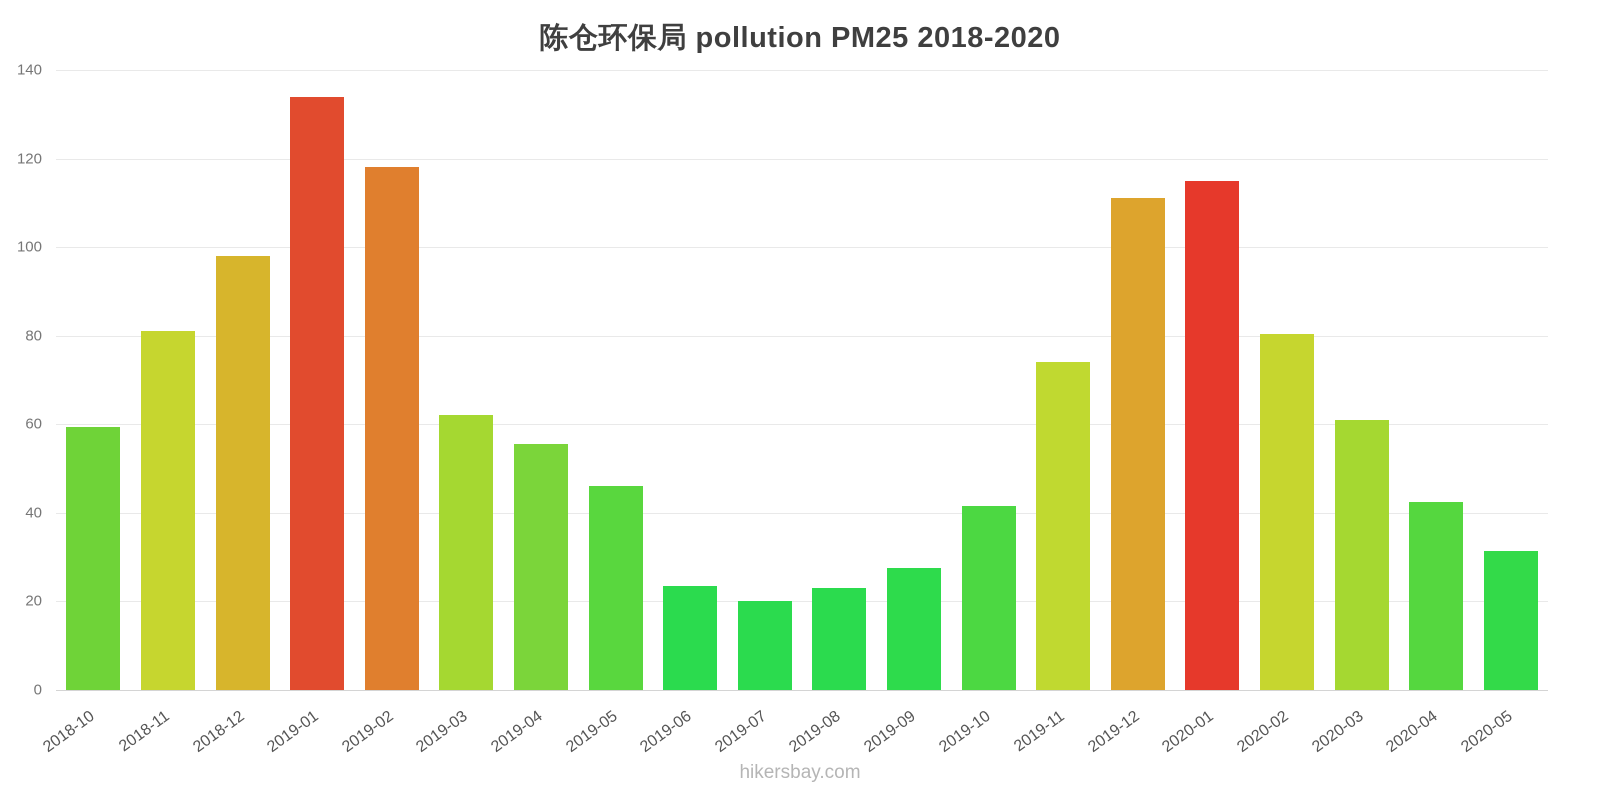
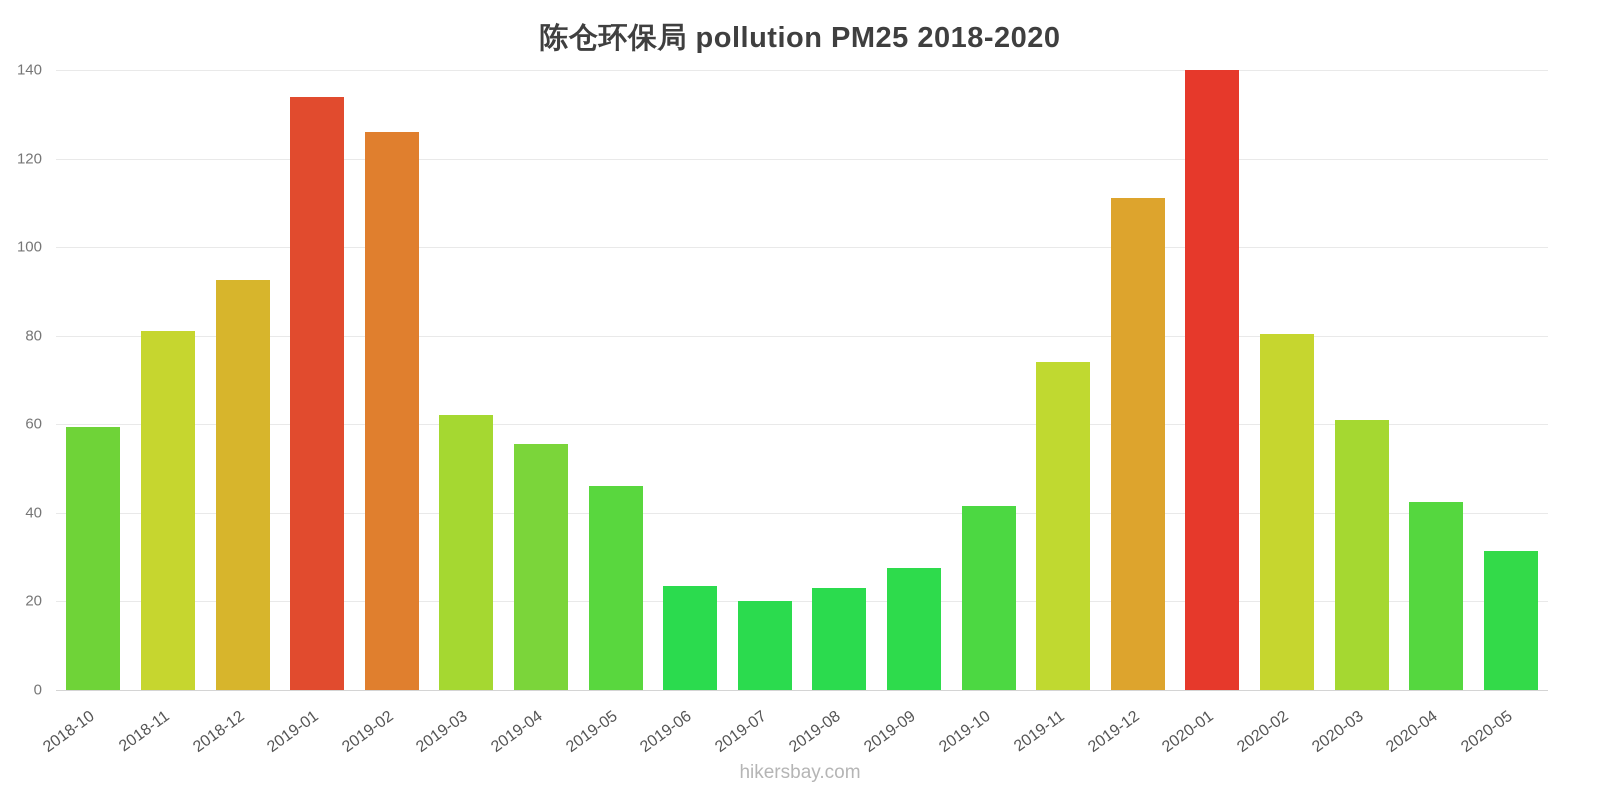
2018-12: 98 -> 92
2019-02: 118 -> 126
2020-01: 115 -> 140
